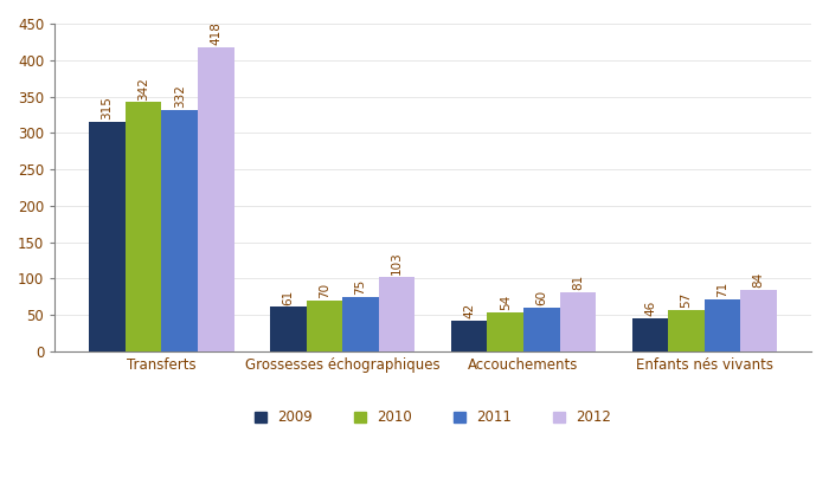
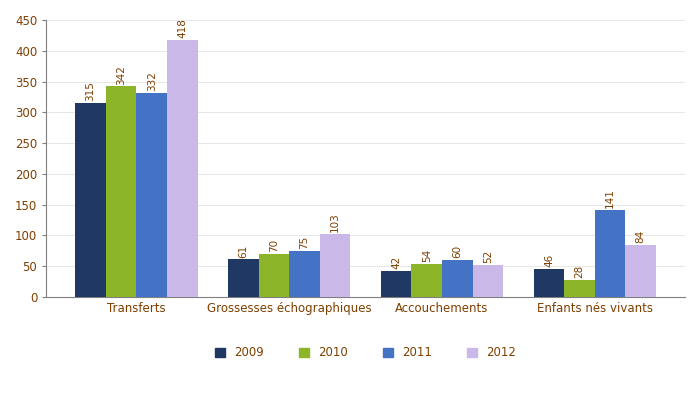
2012/Accouchements: 81 -> 52
2010/Enfants nés vivants: 57 -> 28
2011/Enfants nés vivants: 71 -> 141
